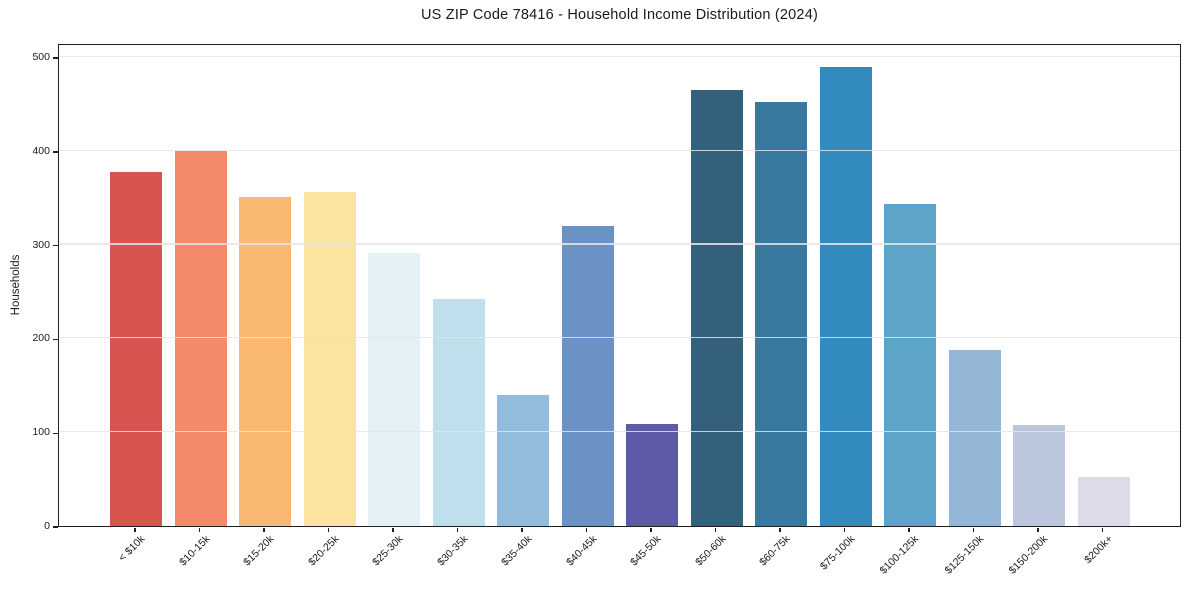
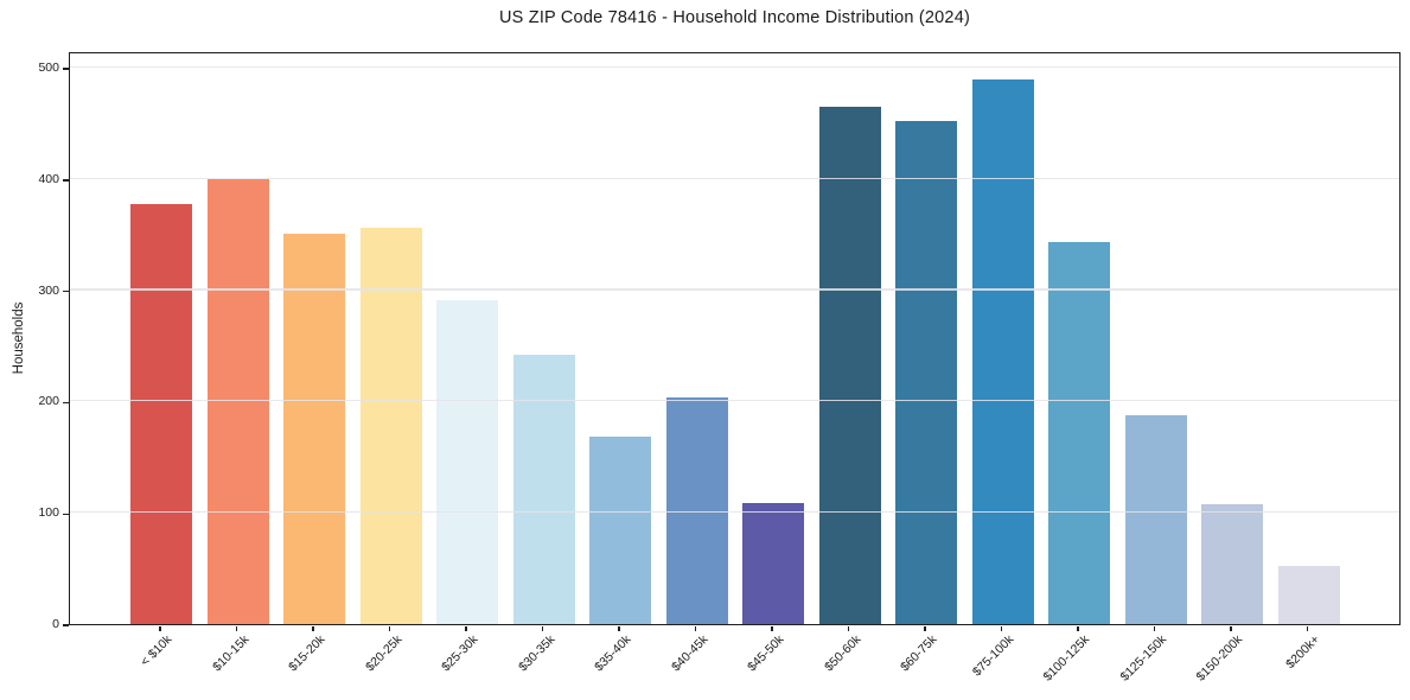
$35-40k: 140 -> 170
$40-45k: 320 -> 200
